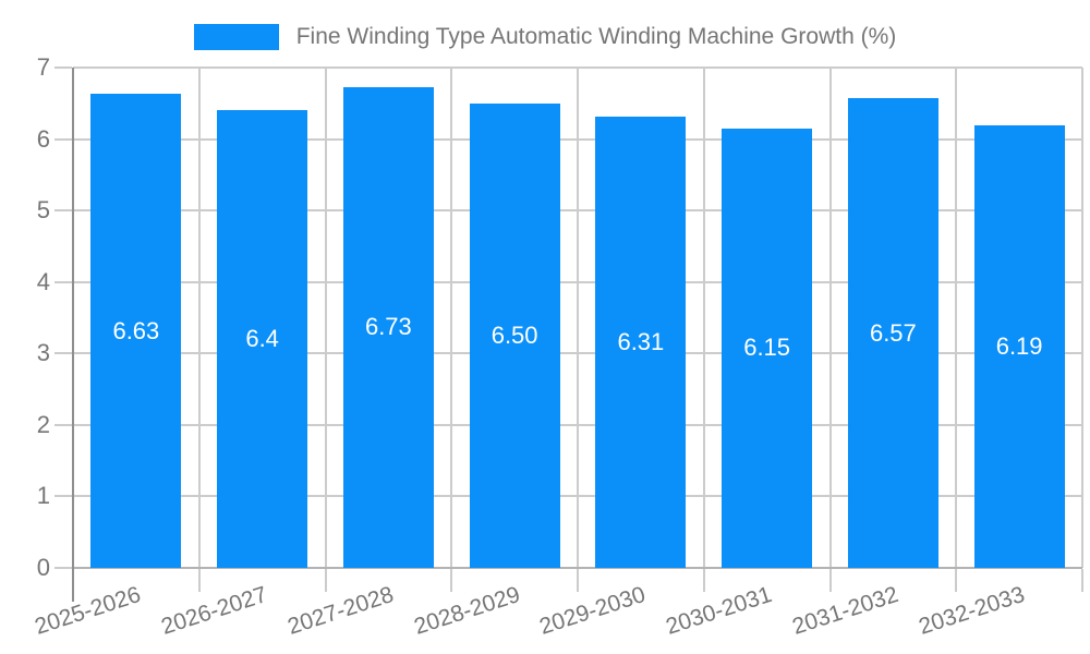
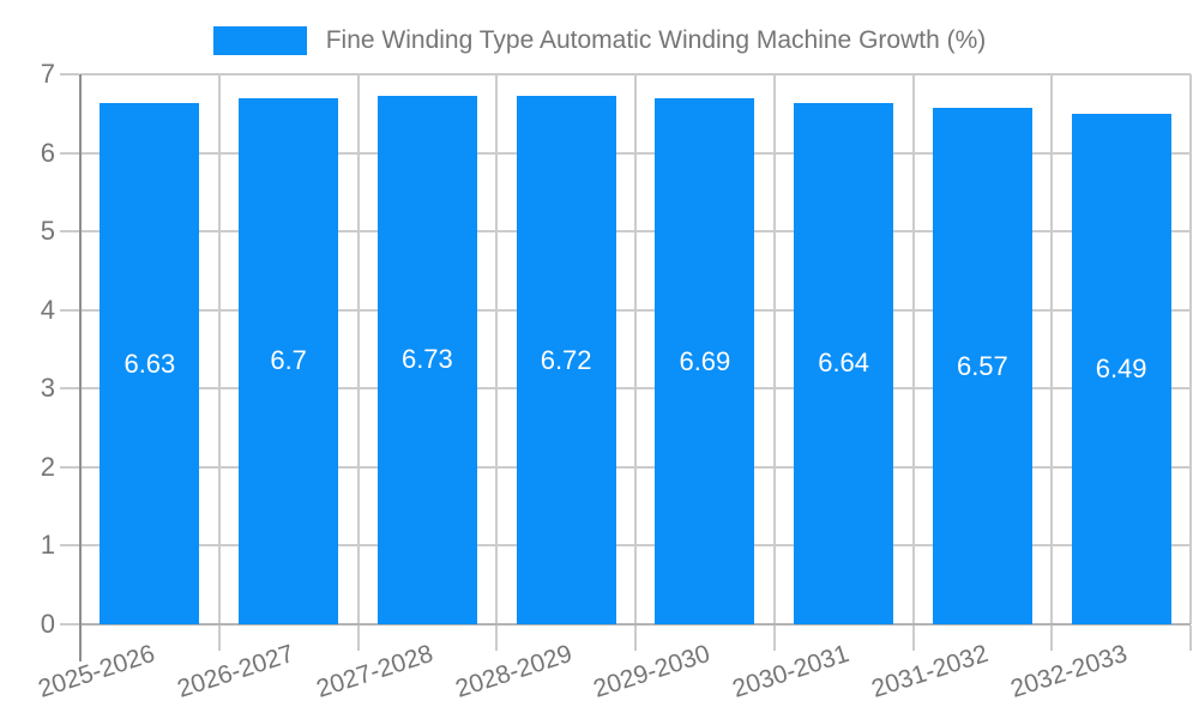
2026-2027: 6.4 -> 6.7
2028-2029: 6.50 -> 6.72
2029-2030: 6.31 -> 6.69
2030-2031: 6.15 -> 6.64
2032-2033: 6.19 -> 6.49
